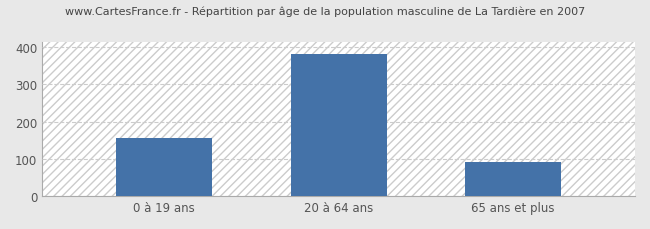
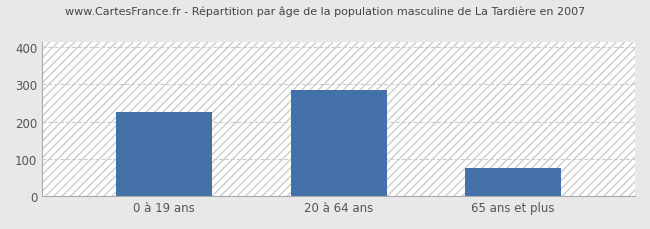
0 à 19 ans: 155 -> 225
20 à 64 ans: 383 -> 285
65 ans et plus: 93 -> 75
